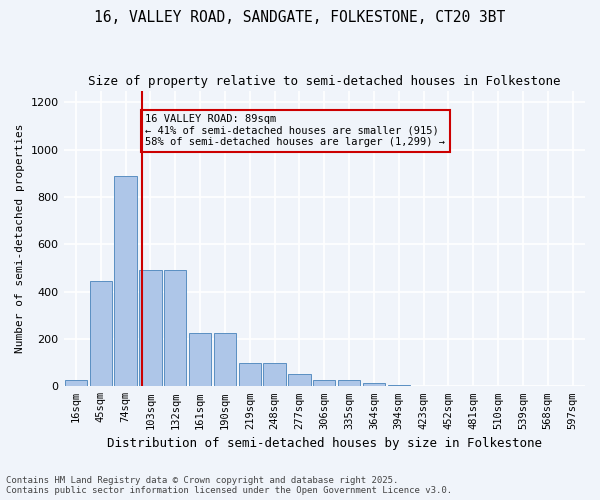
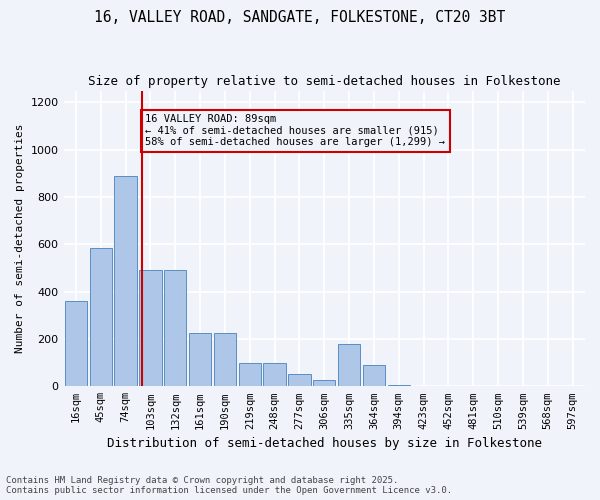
16sqm: 25 -> 360
45sqm: 445 -> 585
335sqm: 25 -> 180
364sqm: 15 -> 90
